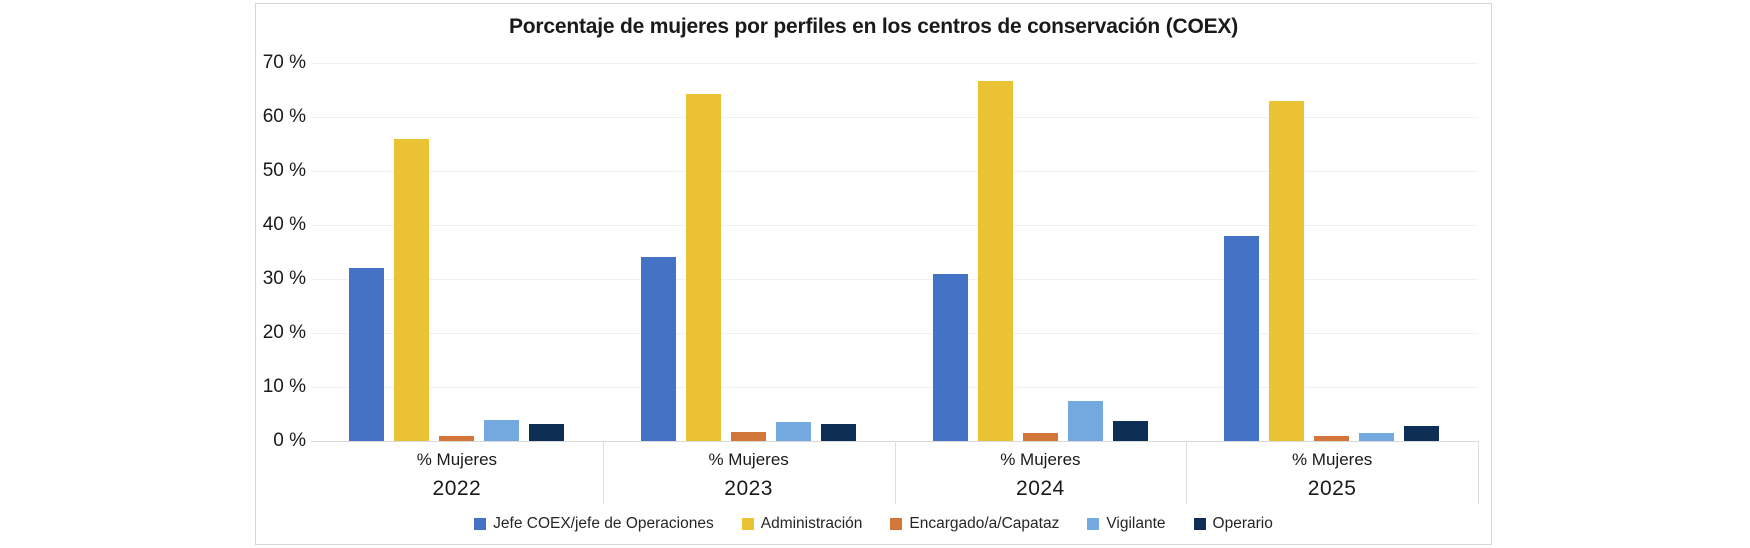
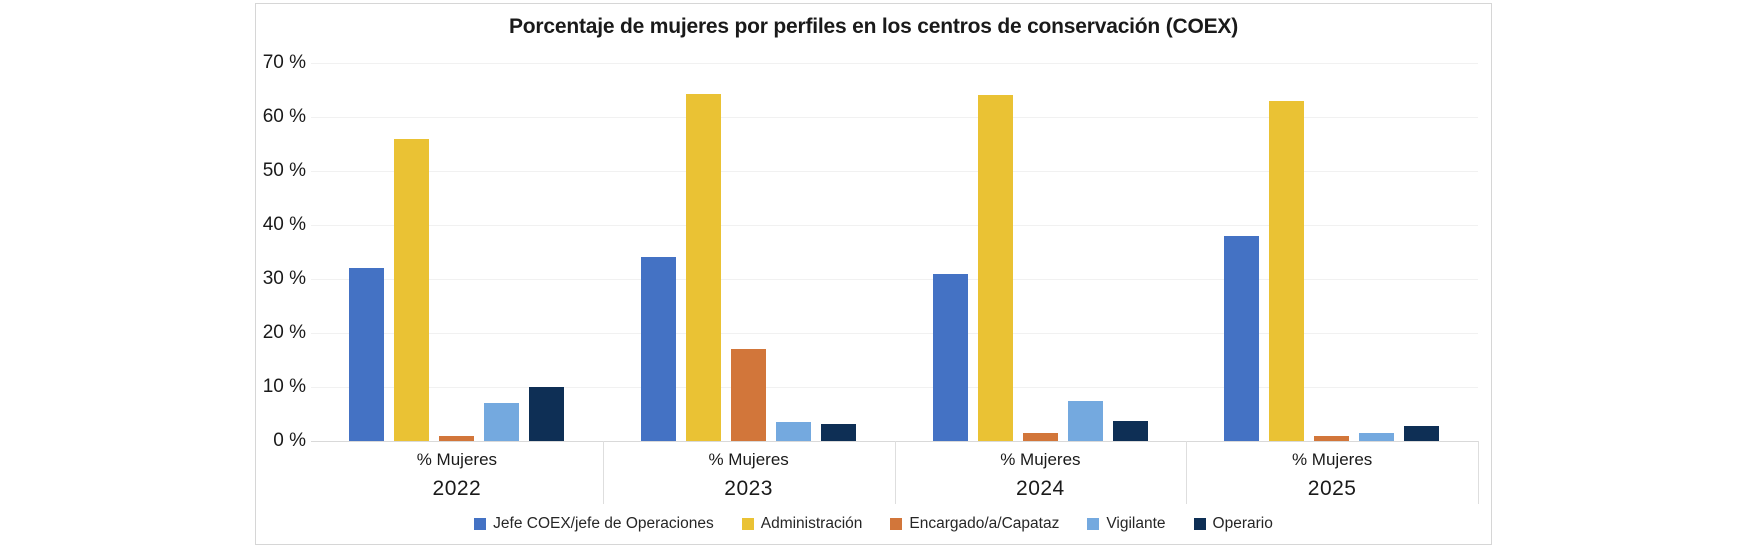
Vigilante/2022: 4% -> 7%
Operario/2022: 3% -> 10%
Encargado/a/Capataz/2023: 2% -> 17%
Administración/2024: 67% -> 64%
